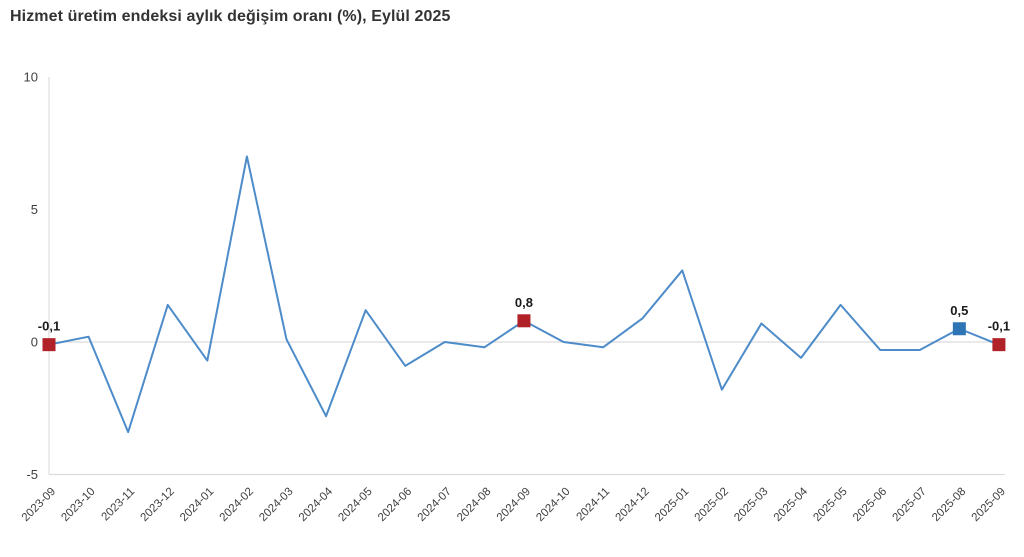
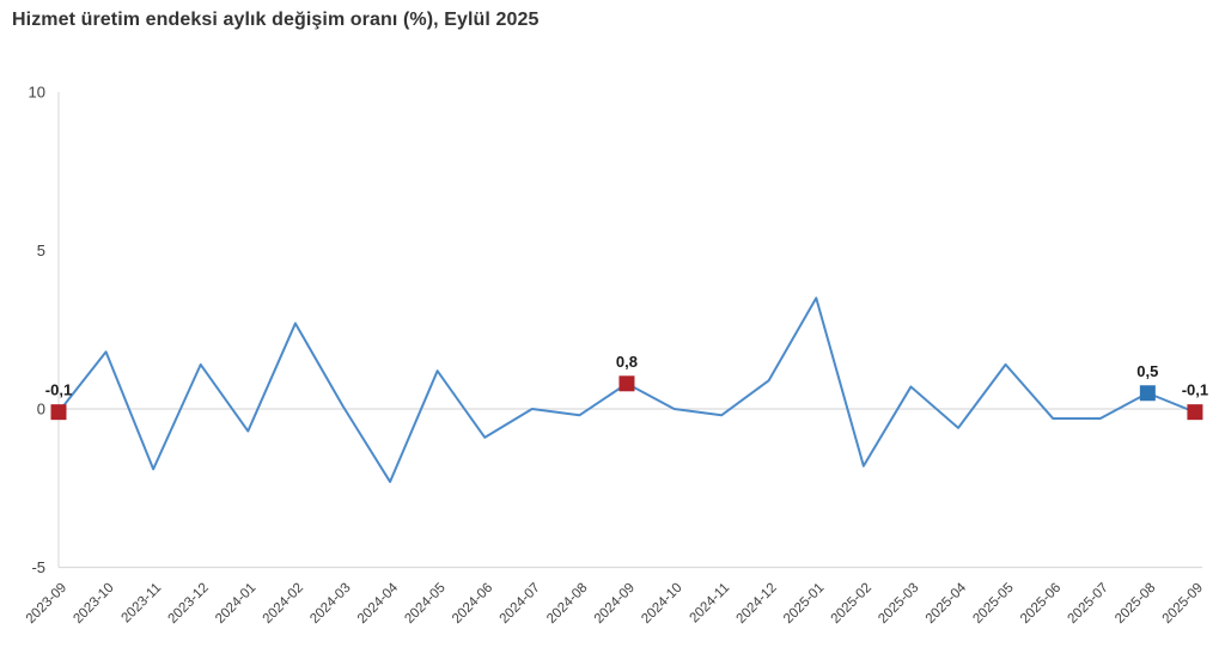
2023-10: 0.2 -> 1.8
2023-11: -3.4 -> -1.9
2024-02: 7.0 -> 2.7
2024-04: -2.8 -> -2.3
2025-01: 2.7 -> 3.5
